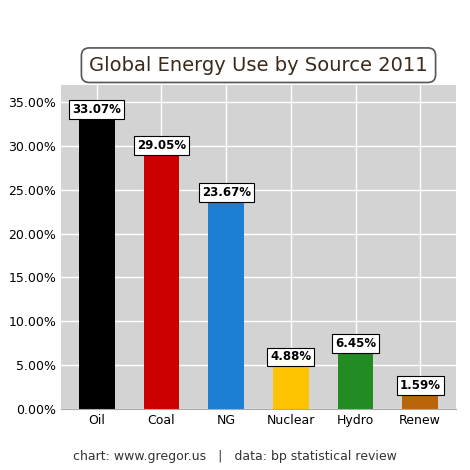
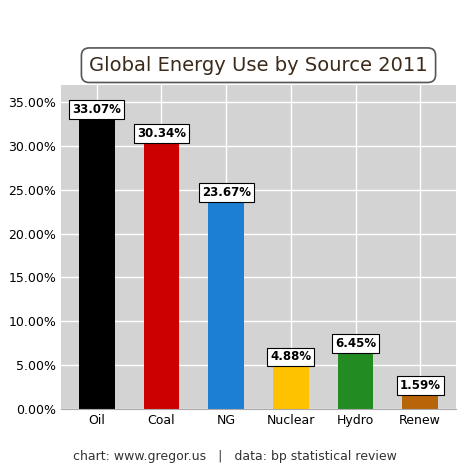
Coal: 29.05% -> 30.34%
